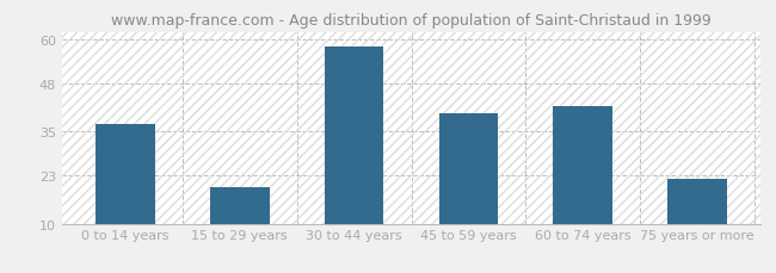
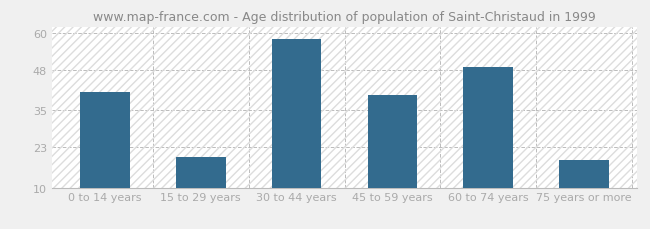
0 to 14 years: 37 -> 41
60 to 74 years: 42 -> 49
75 years or more: 22 -> 19
